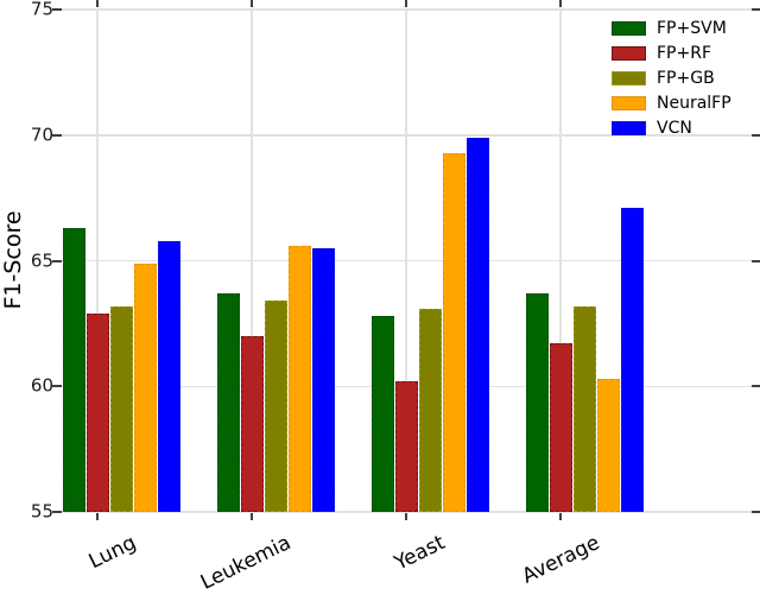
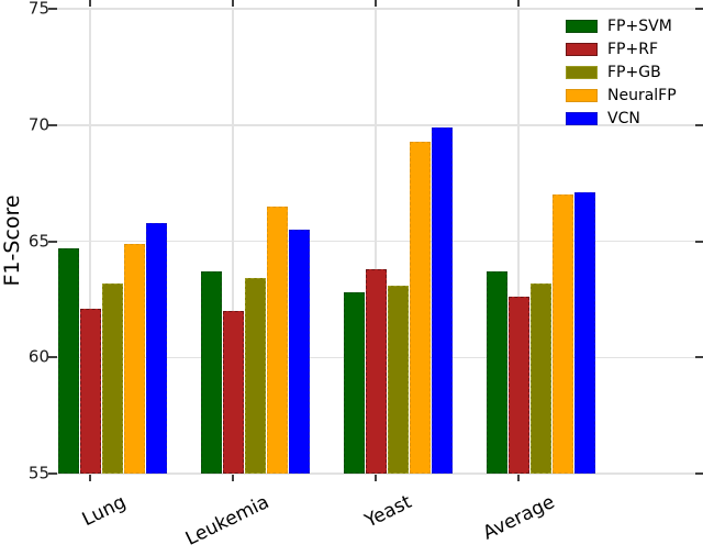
FP+SVM/Lung: 66.3 -> 64.7
FP+RF/Lung: 62.9 -> 62.1
NeuralFP/Leukemia: 65.6 -> 66.5
FP+RF/Yeast: 60.2 -> 63.8
FP+RF/Average: 61.7 -> 62.6
NeuralFP/Average: 60.3 -> 67.0
